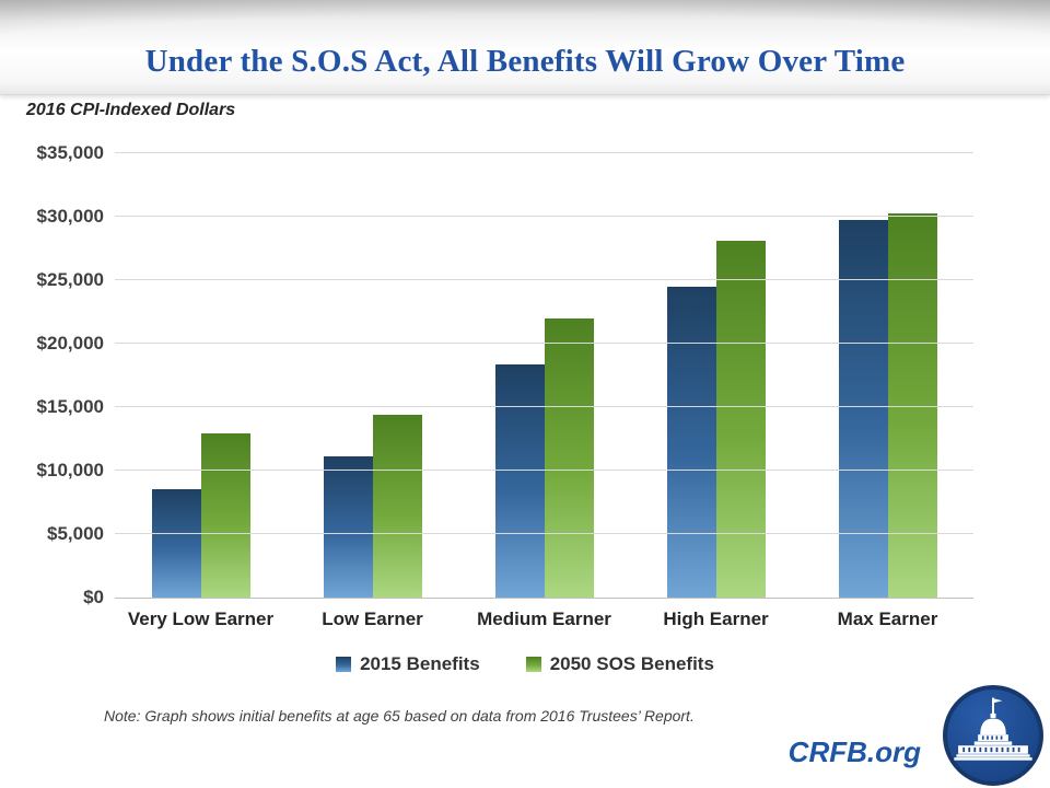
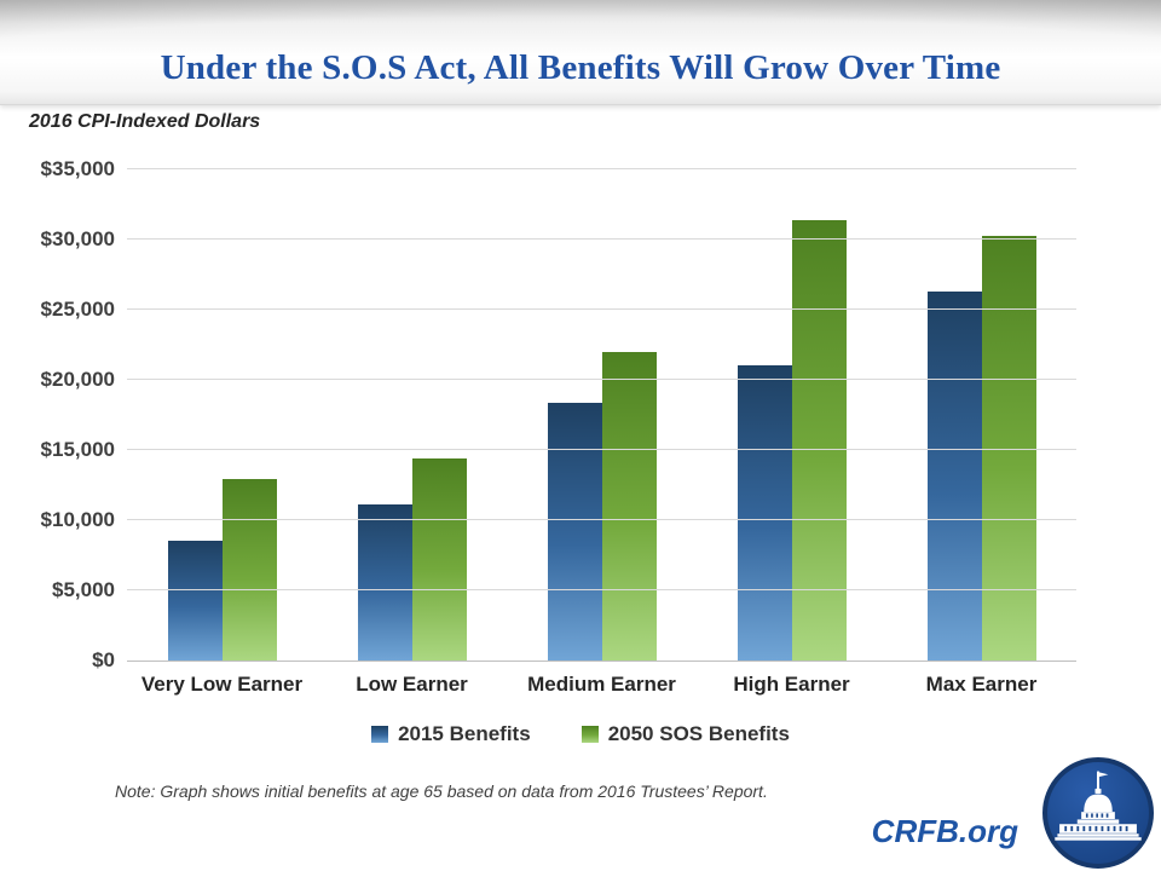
2015 Benefits/High Earner: $24500 -> $21000
2050 SOS Benefits/High Earner: $28100 -> $31400
2015 Benefits/Max Earner: $29700 -> $26300
